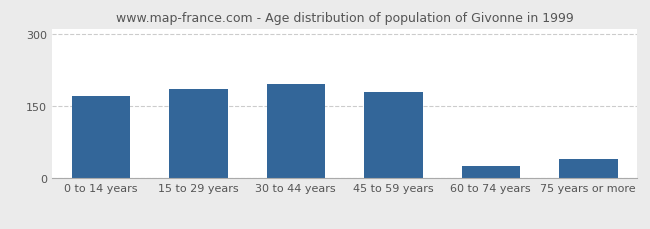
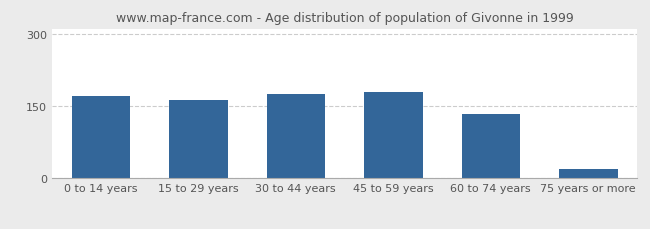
15 to 29 years: 185 -> 163
30 to 44 years: 195 -> 176
60 to 74 years: 25 -> 133
75 years or more: 40 -> 20
